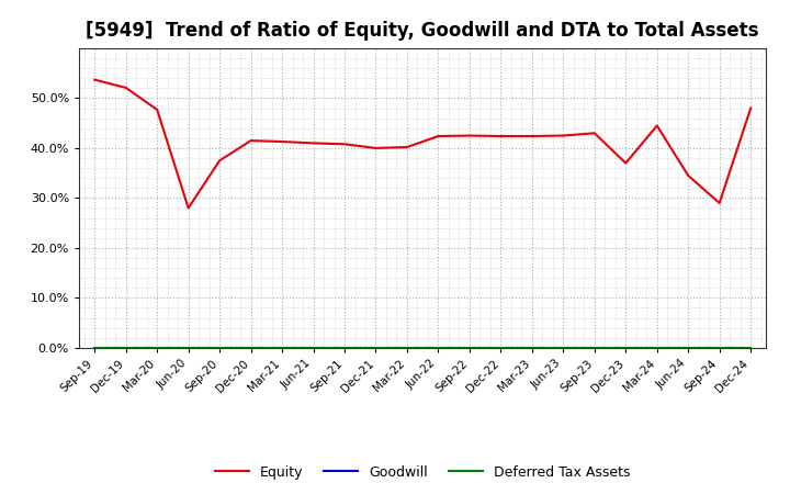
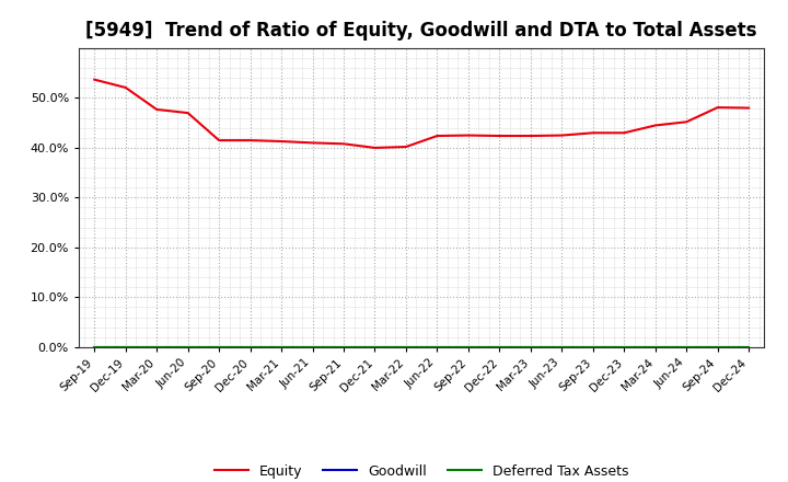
Equity/Jun-20: 28.0% -> 47.0%
Equity/Sep-20: 37.5% -> 41.5%
Equity/Dec-23: 37.0% -> 43.0%
Equity/Jun-24: 34.5% -> 45.2%
Equity/Sep-24: 29.0% -> 48.1%
